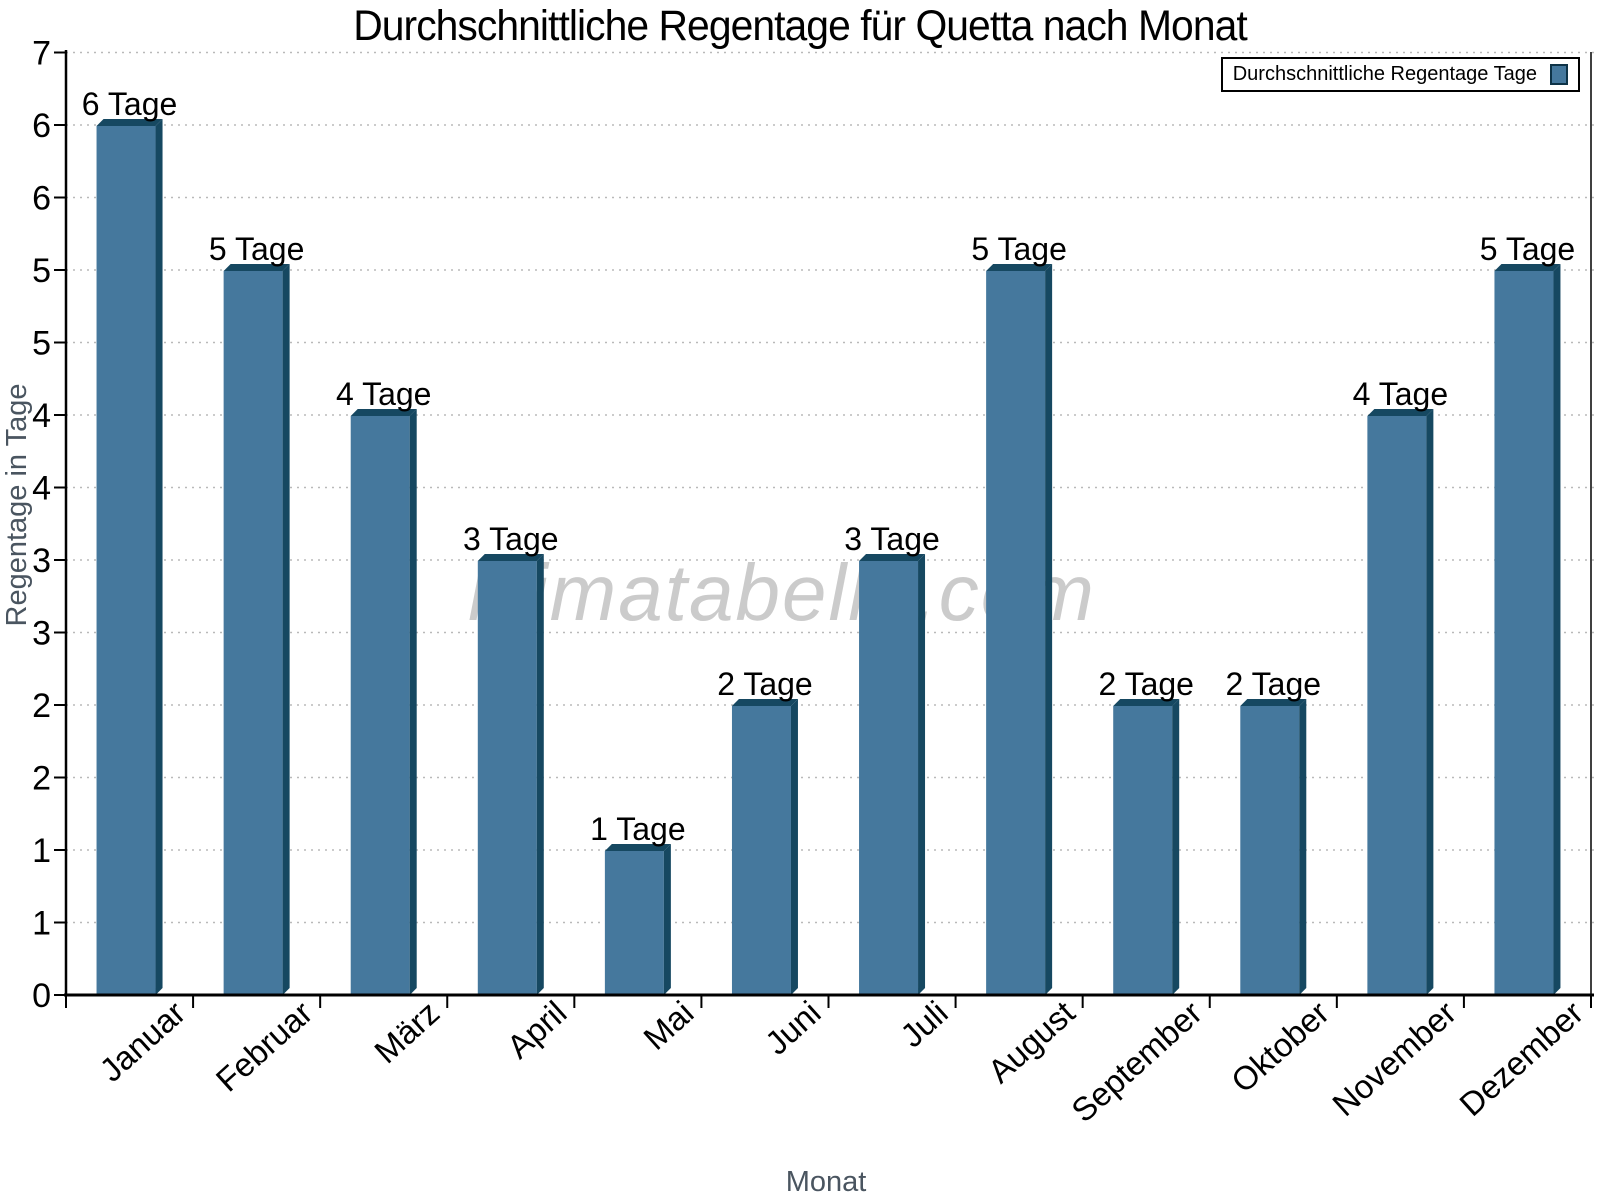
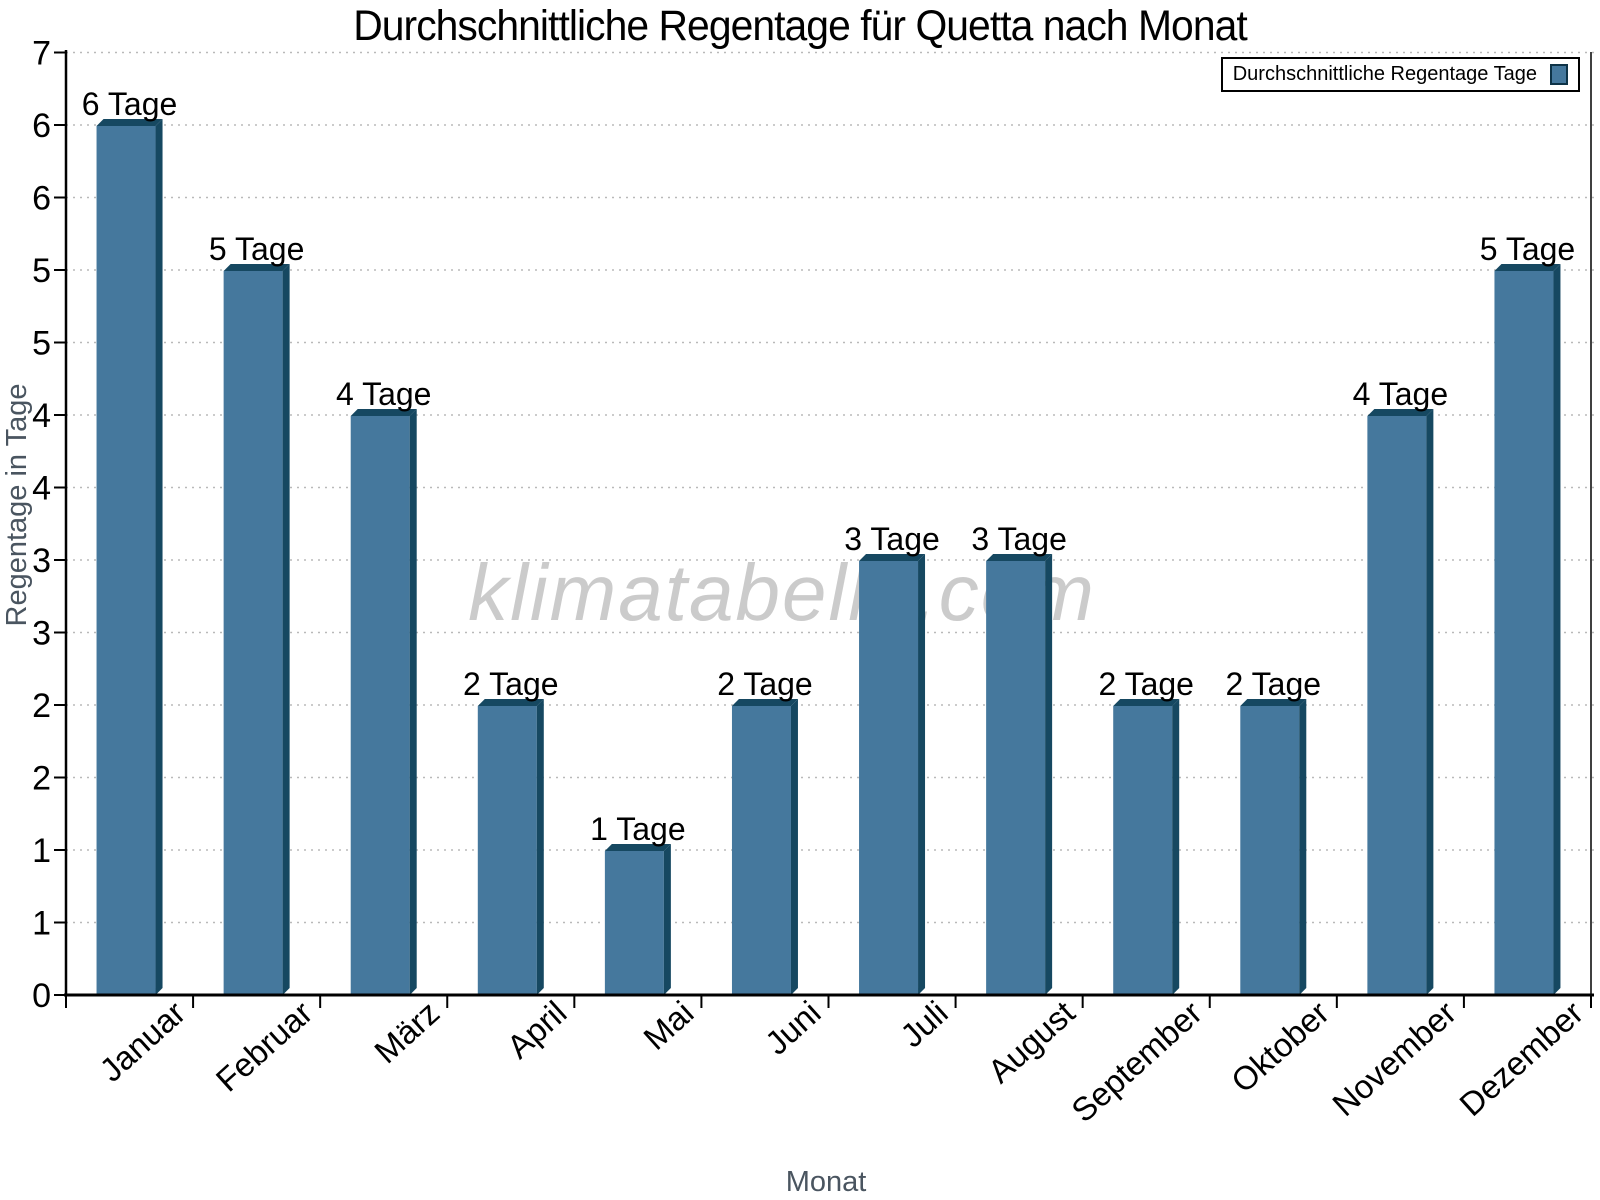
April: 3 -> 2
August: 5 -> 3
